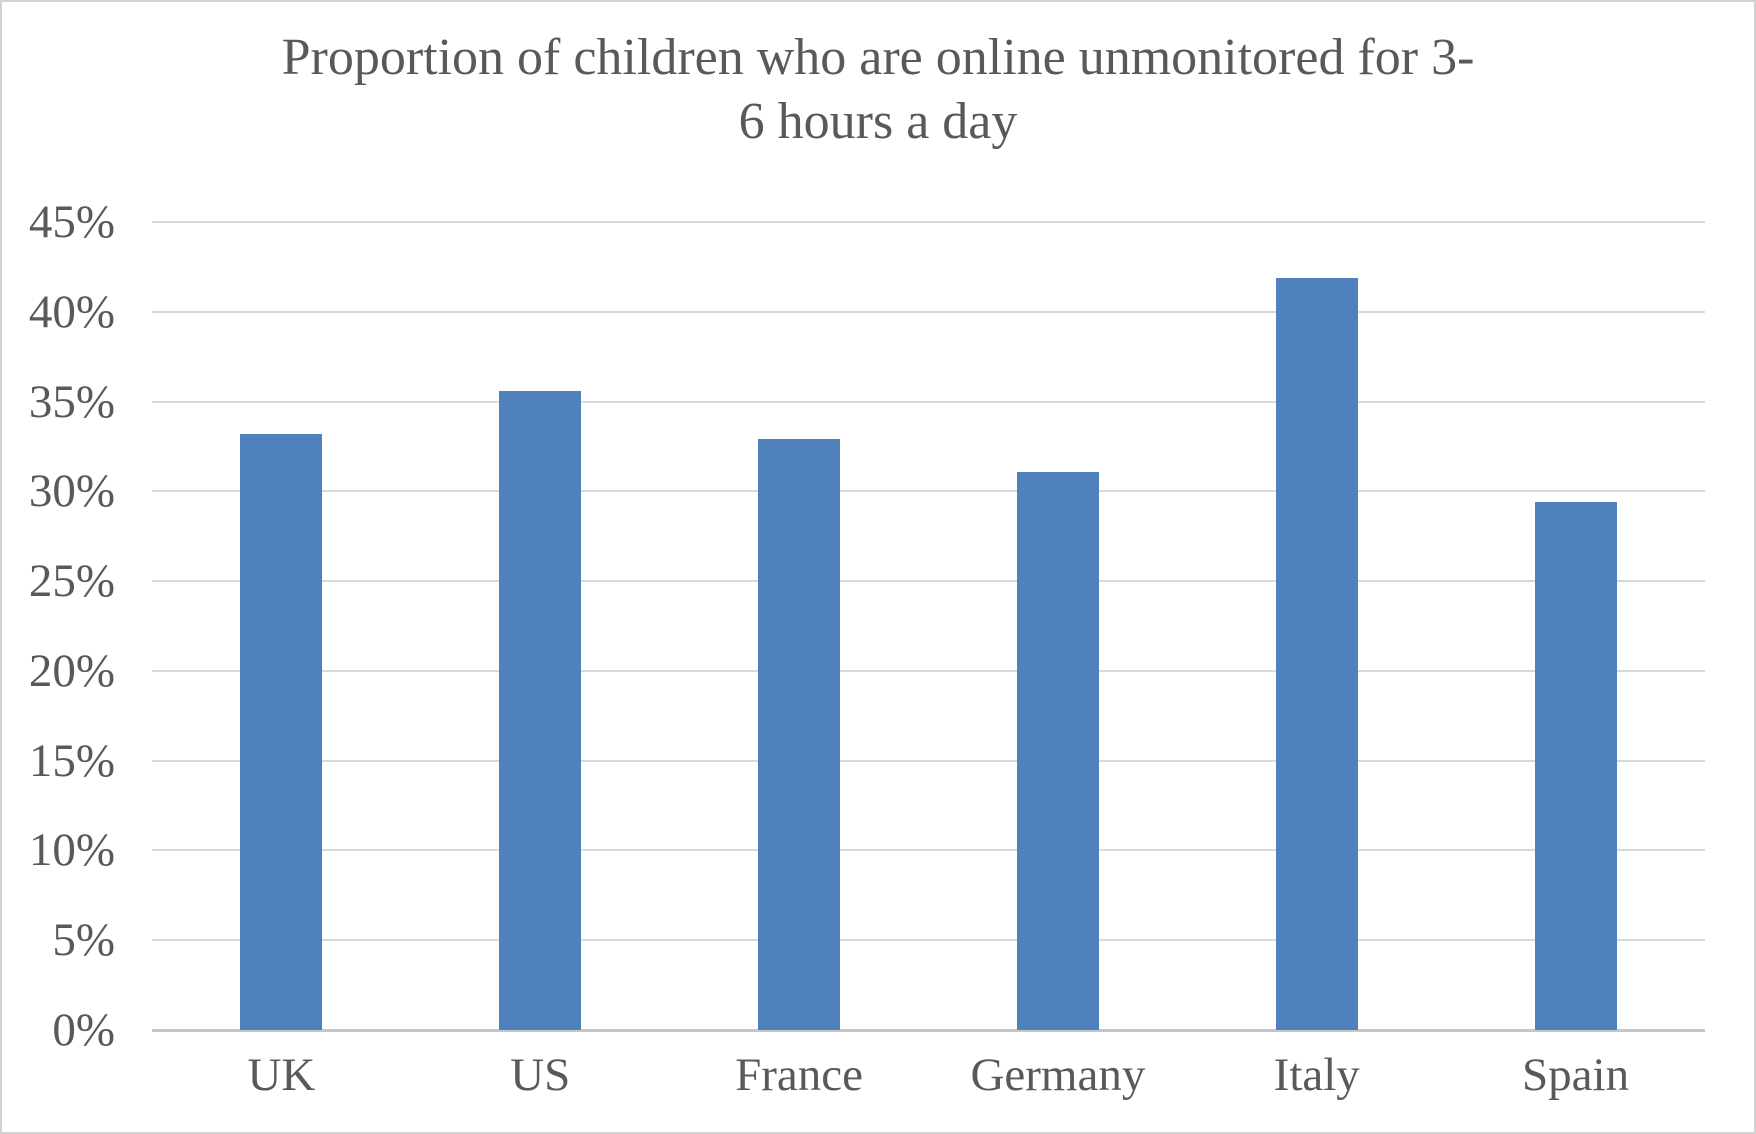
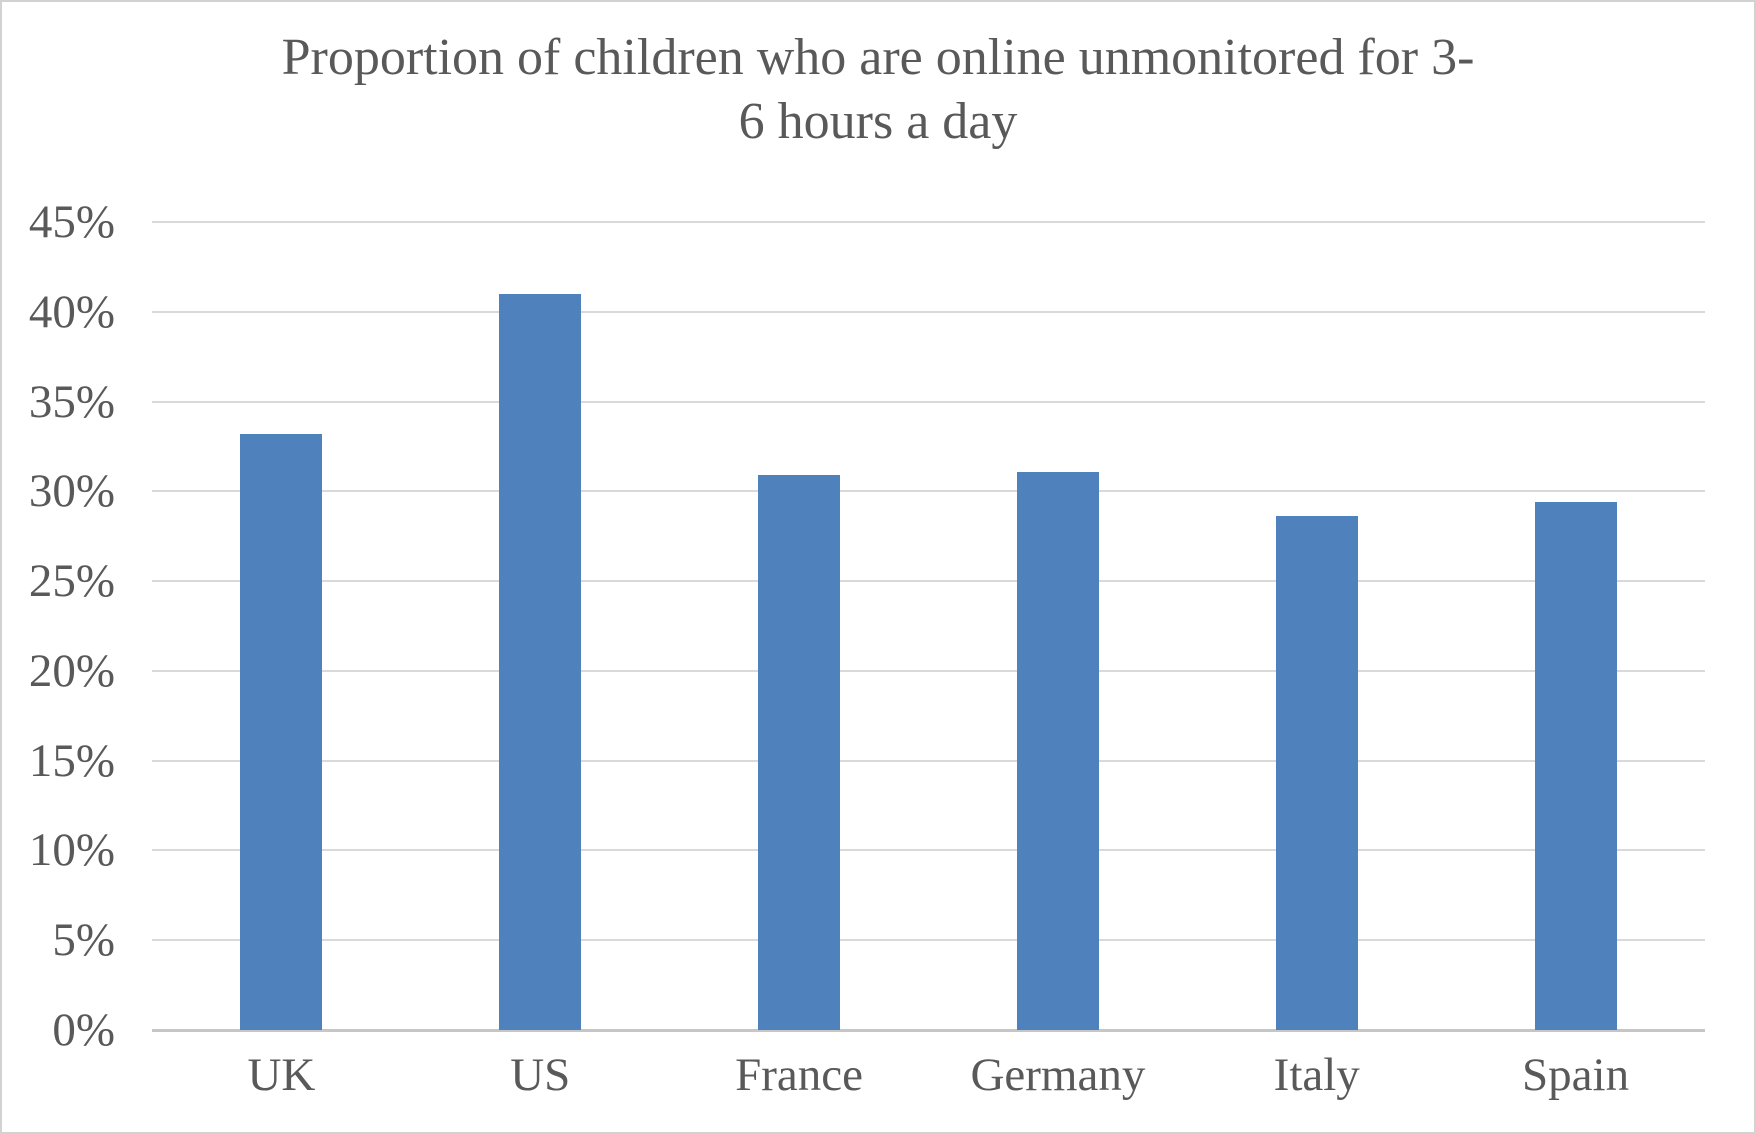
US: 35.6% -> 41.0%
France: 32.9% -> 30.9%
Italy: 41.9% -> 28.6%
